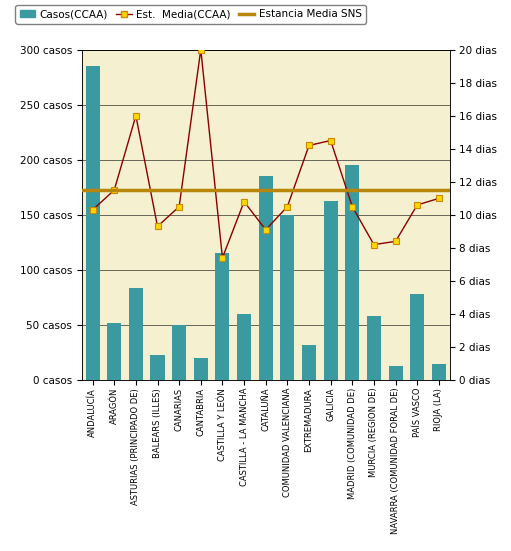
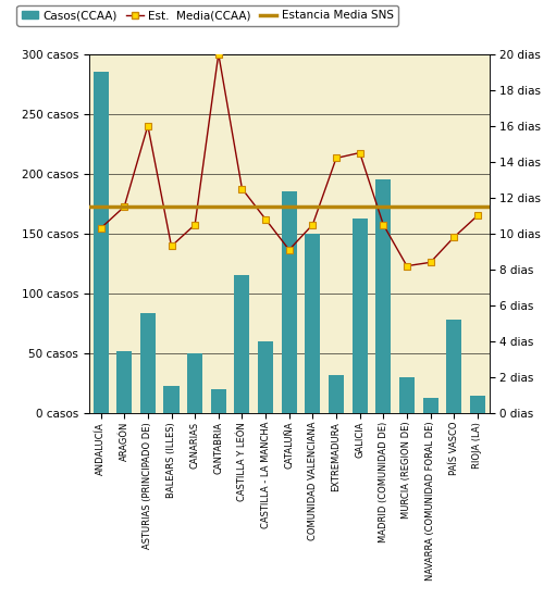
Est. Media(CCAA)/CASTILLA Y LEÓN: 7.4 dias -> 12.5 dias
Casos(CCAA)/MURCIA (REGION DE): 58 casos -> 30 casos
Est. Media(CCAA)/PAÍS VASCO: 10.6 dias -> 9.8 dias
